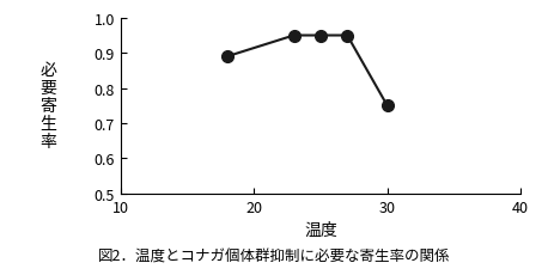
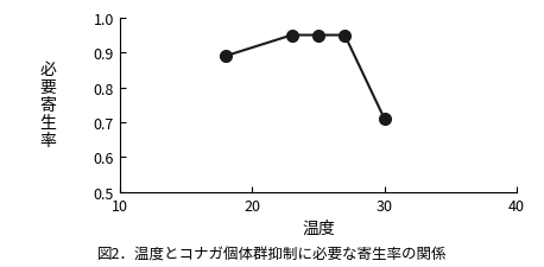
30: 0.75 -> 0.71
